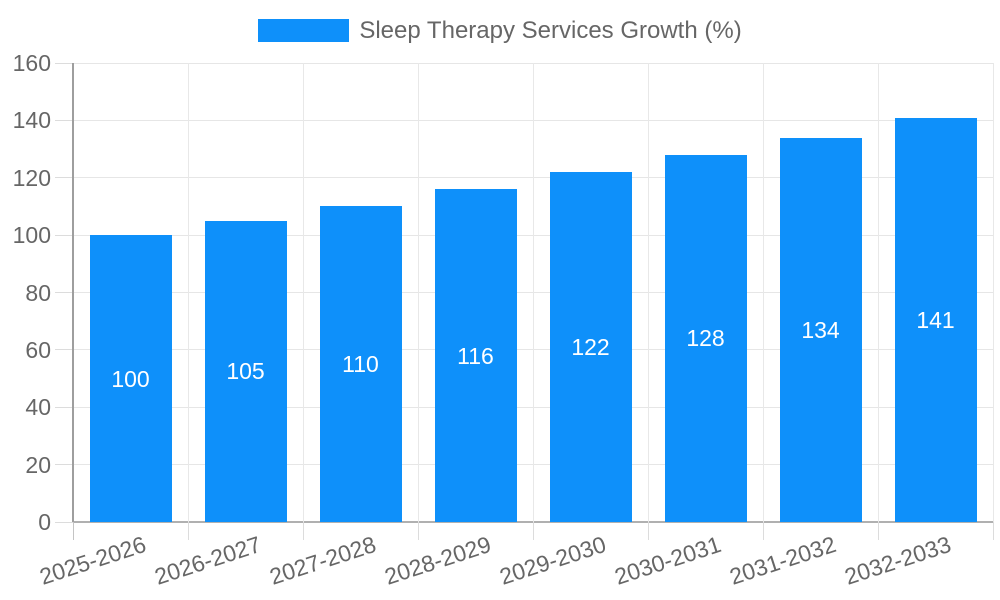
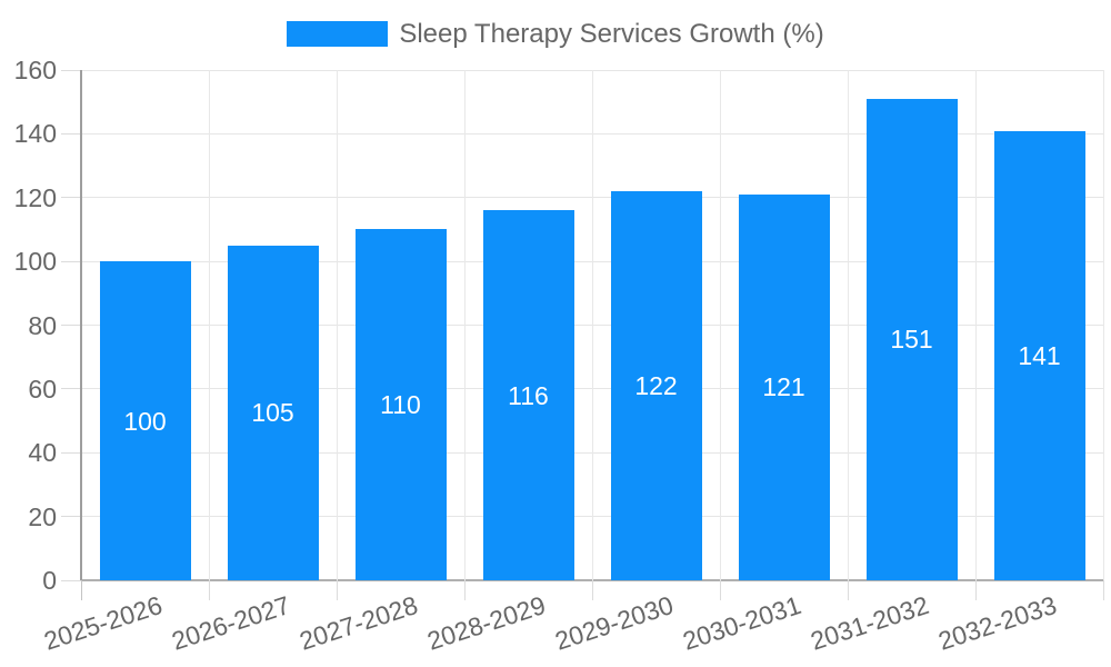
2030-2031: 128 -> 121
2031-2032: 134 -> 151
